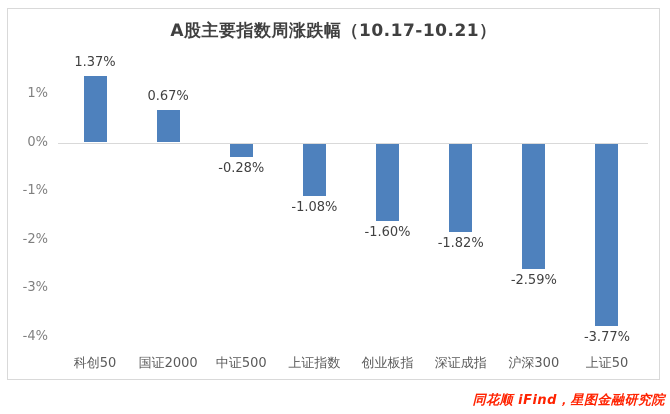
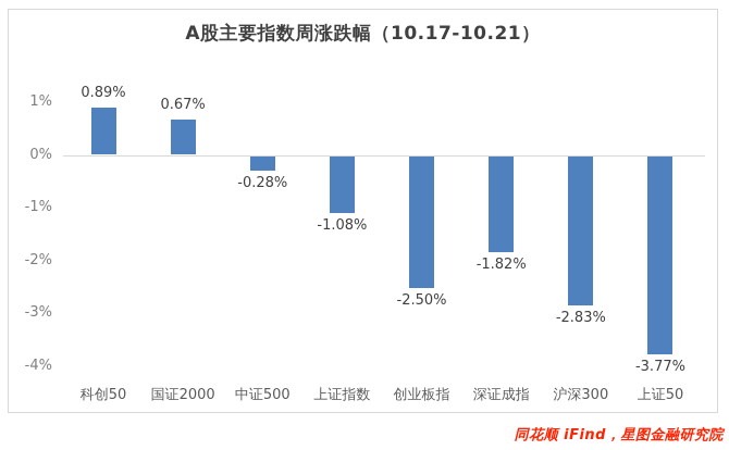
科创50: 1.37% -> 0.89%
创业板指: -1.60% -> -2.50%
沪深300: -2.59% -> -2.83%
